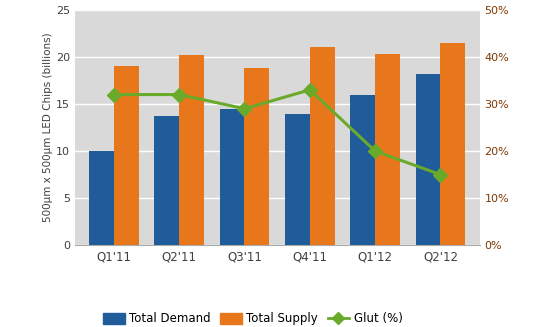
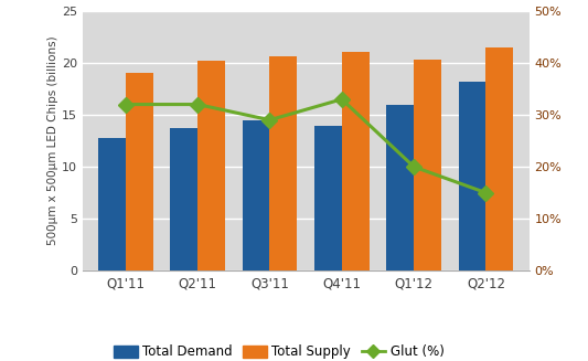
Total Demand/Q1'11: 10.0 -> 12.8
Total Supply/Q3'11: 18.8 -> 20.6
